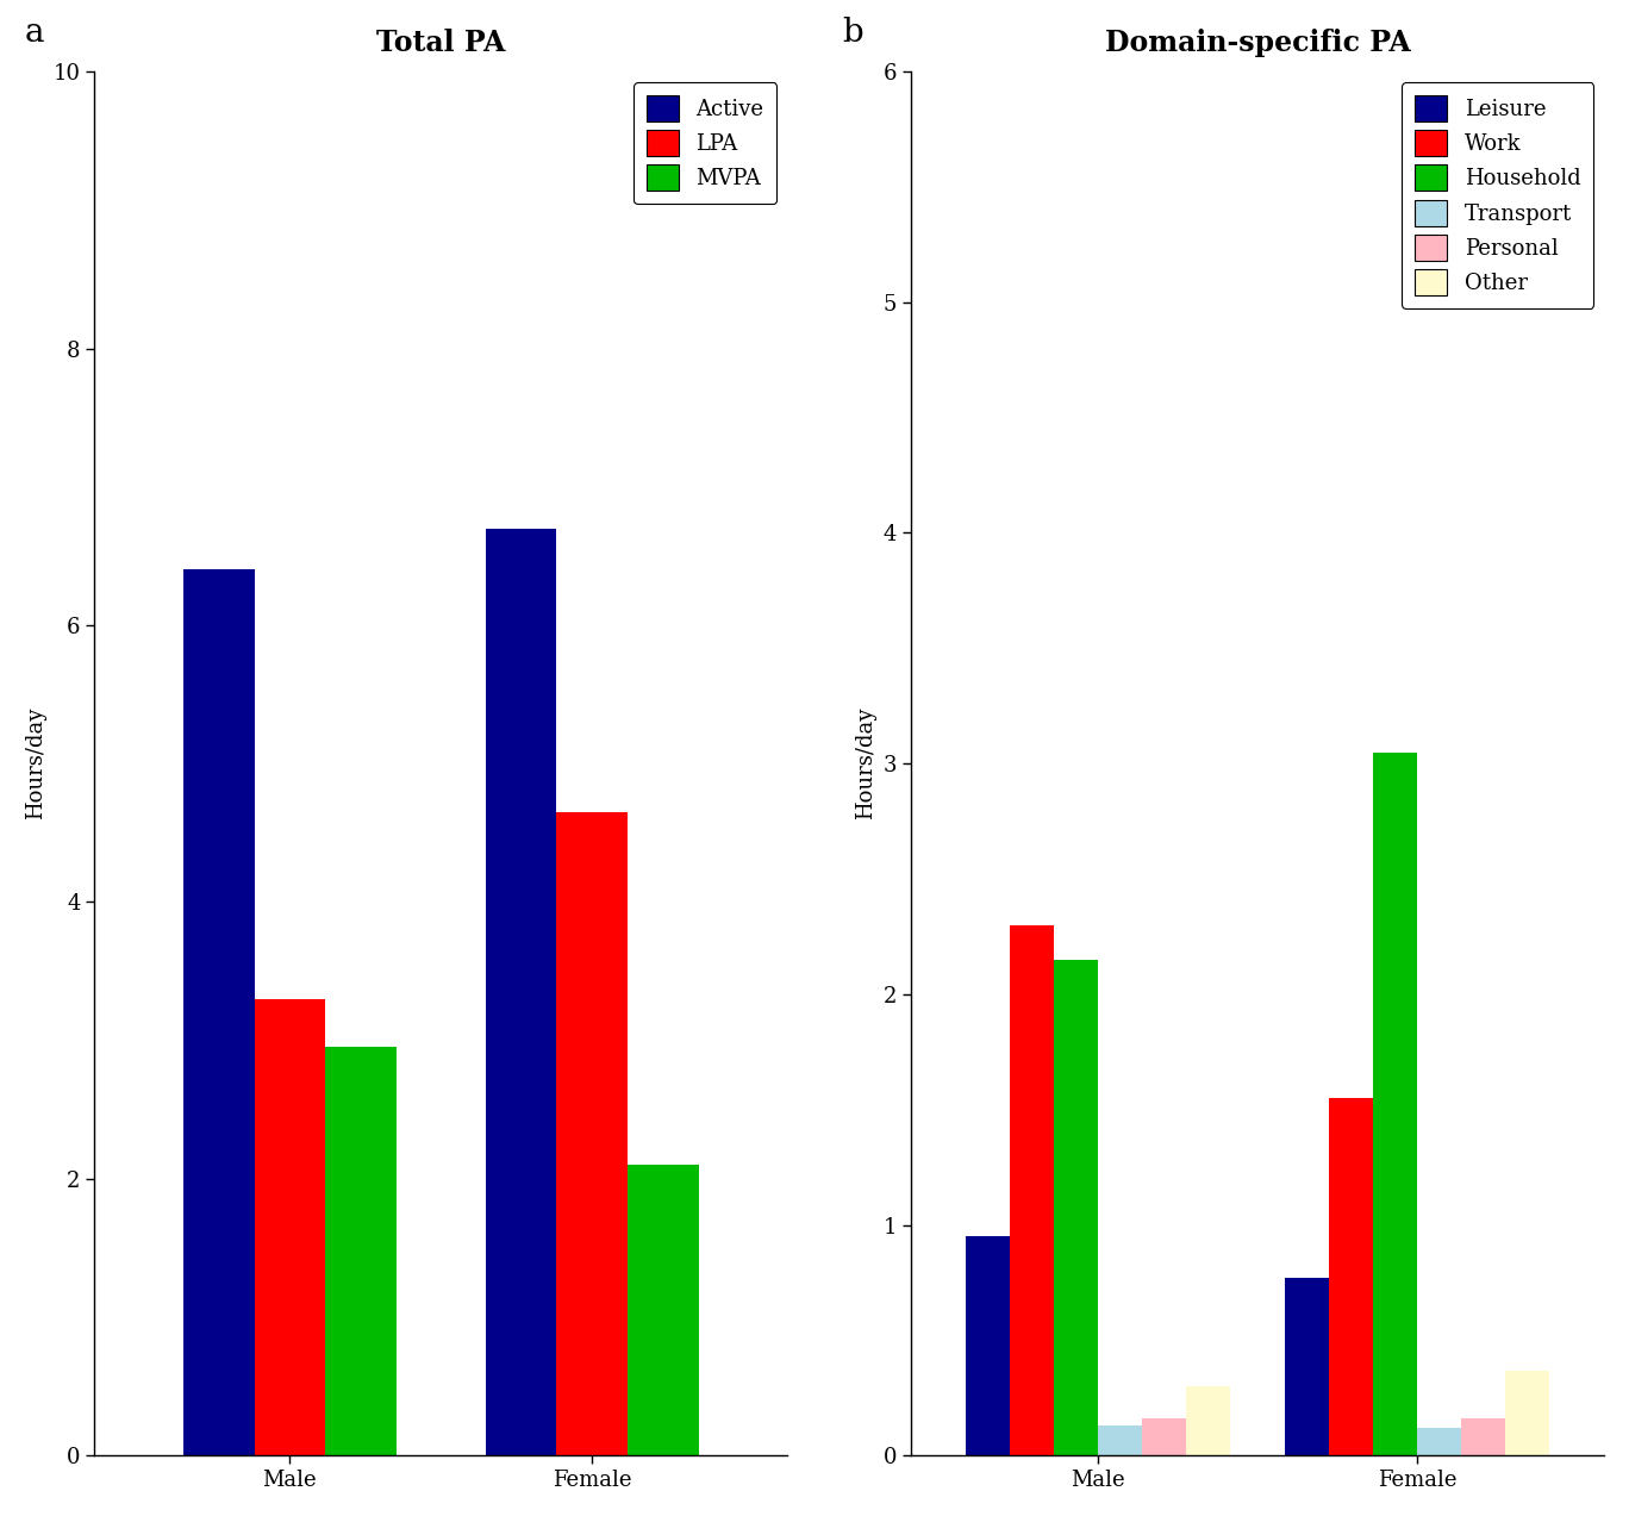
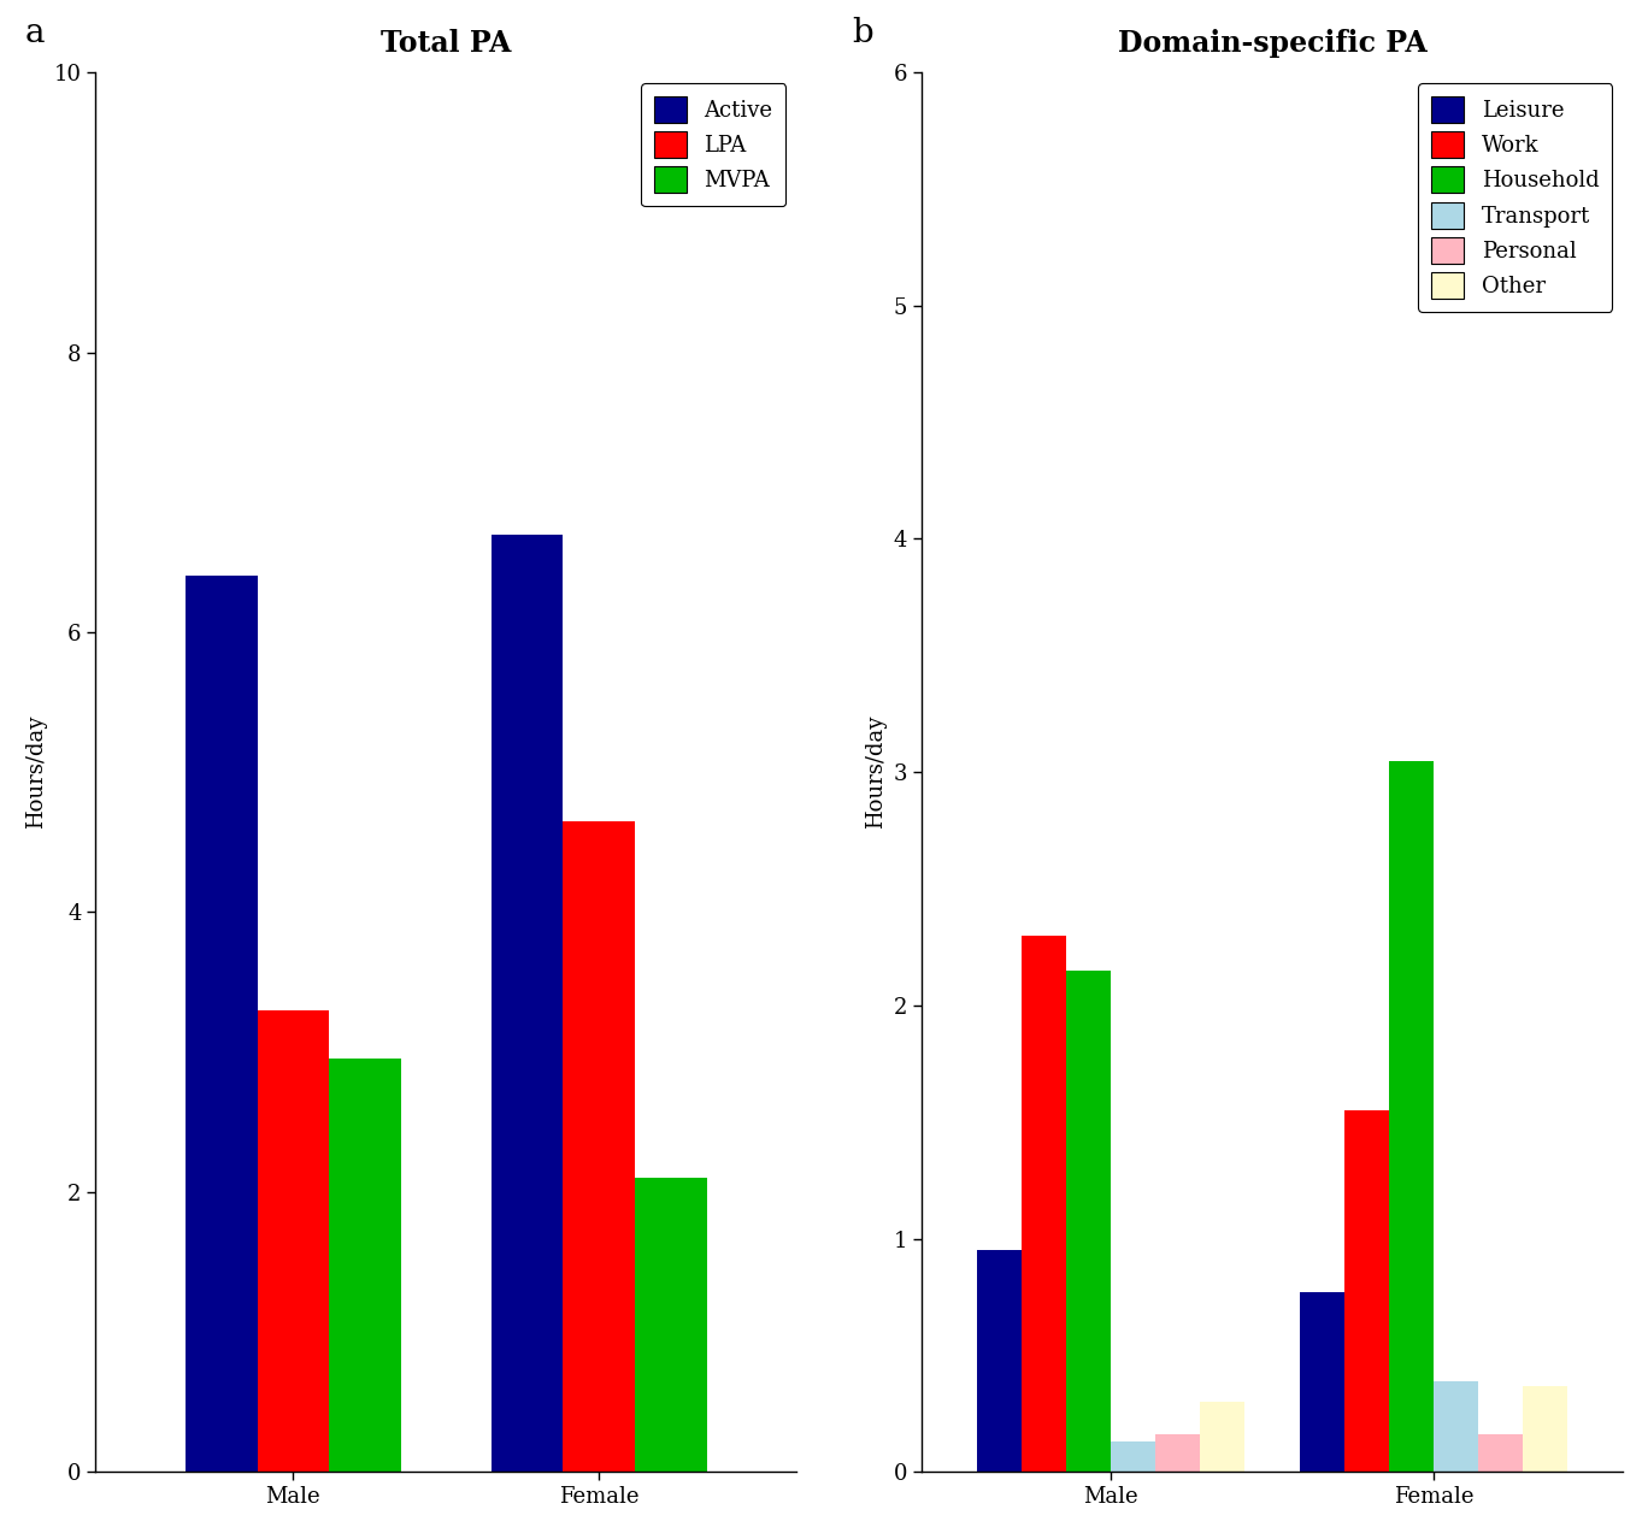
Domain-specific PA/Transport/Female: 0.12 -> 0.39
